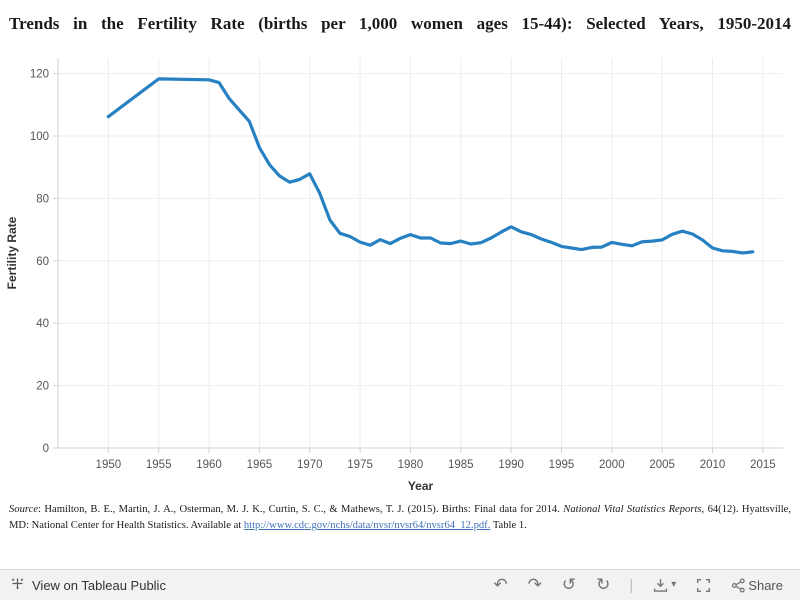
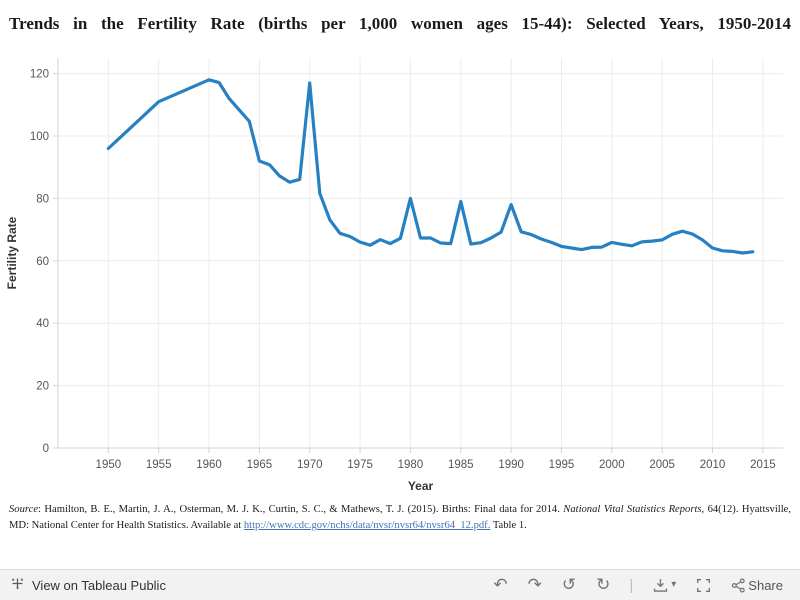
1950: 106 -> 96
1955: 118 -> 111
1965: 96 -> 92
1970: 88 -> 117
1980: 68 -> 80
1985: 66 -> 79
1990: 71 -> 78
